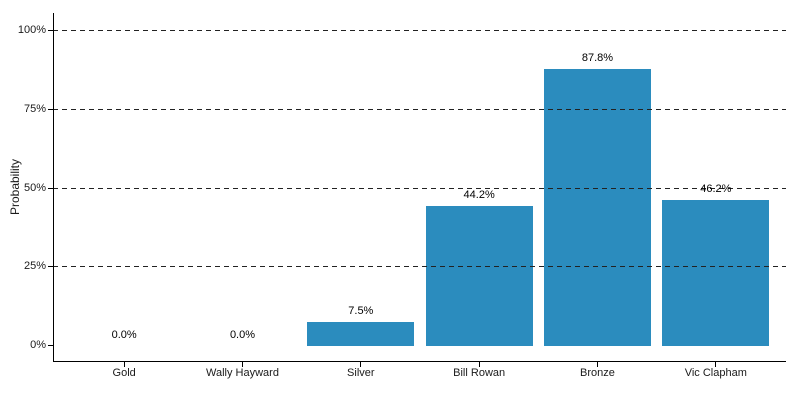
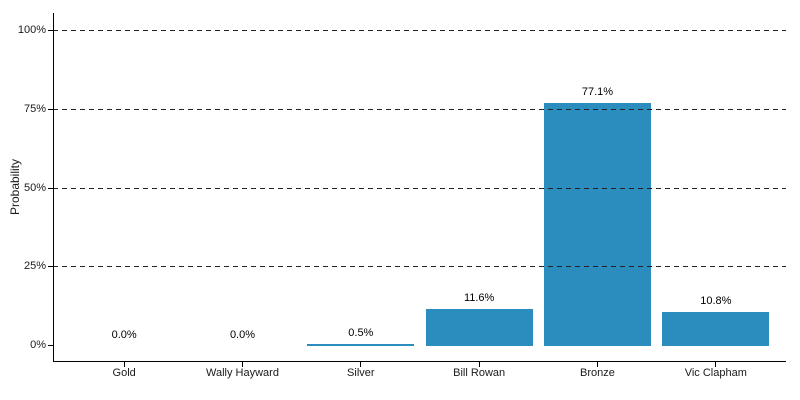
Silver: 7.5% -> 0.5%
Bill Rowan: 44.2% -> 11.6%
Bronze: 87.8% -> 77.1%
Vic Clapham: 46.2% -> 10.8%
